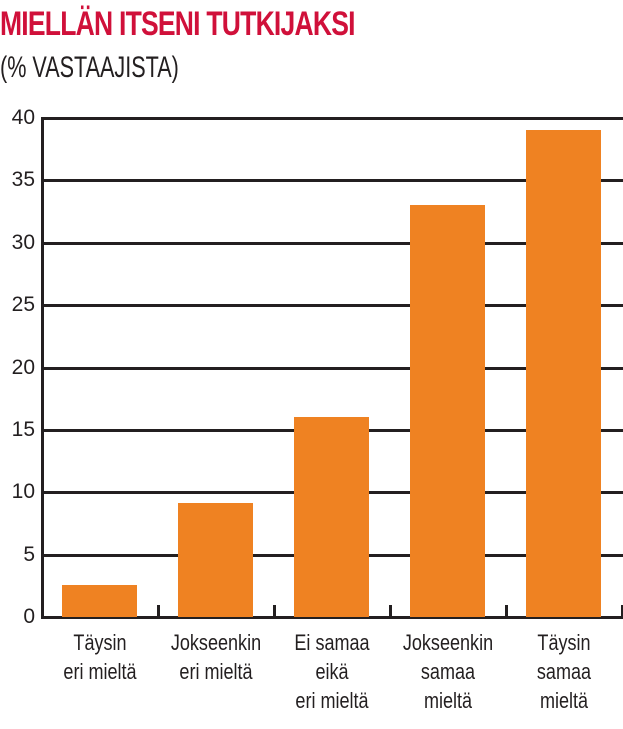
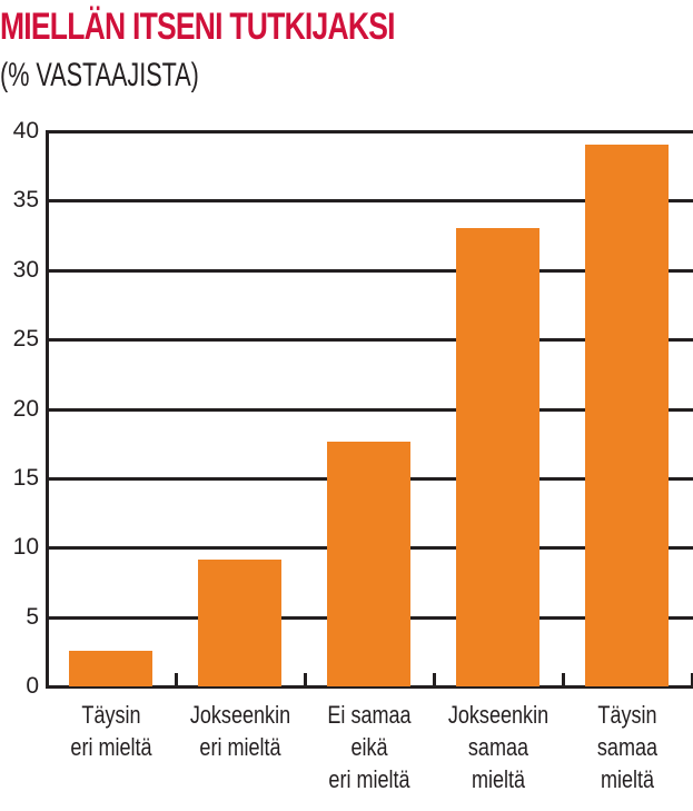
Ei samaa eikä eri mieltä: 16.0 -> 17.6
